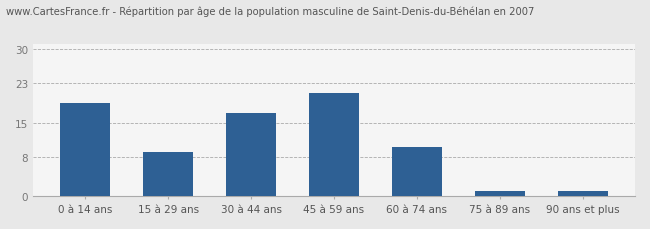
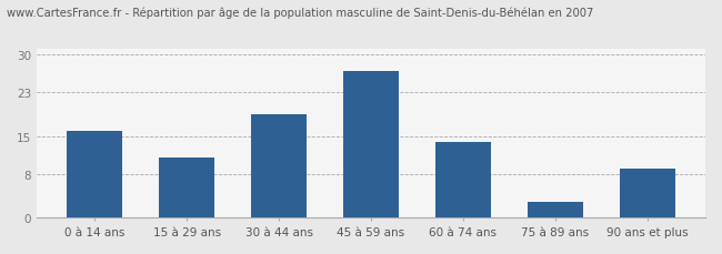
0 à 14 ans: 19 -> 16
15 à 29 ans: 9 -> 11
30 à 44 ans: 17 -> 19
45 à 59 ans: 21 -> 27
60 à 74 ans: 10 -> 14
75 à 89 ans: 1 -> 3
90 ans et plus: 1 -> 9
